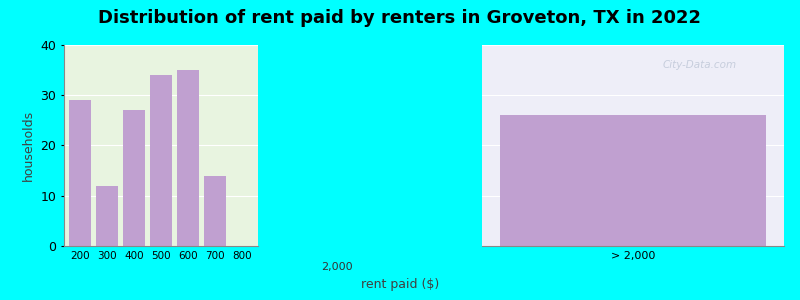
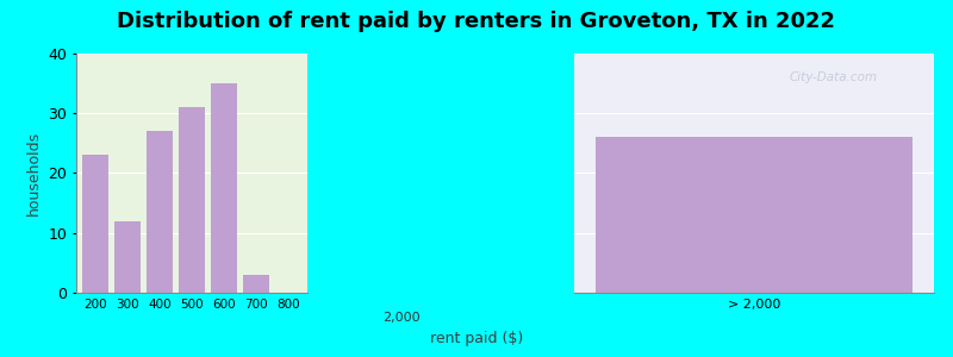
200: 29 -> 23
500: 34 -> 31
700: 14 -> 3
